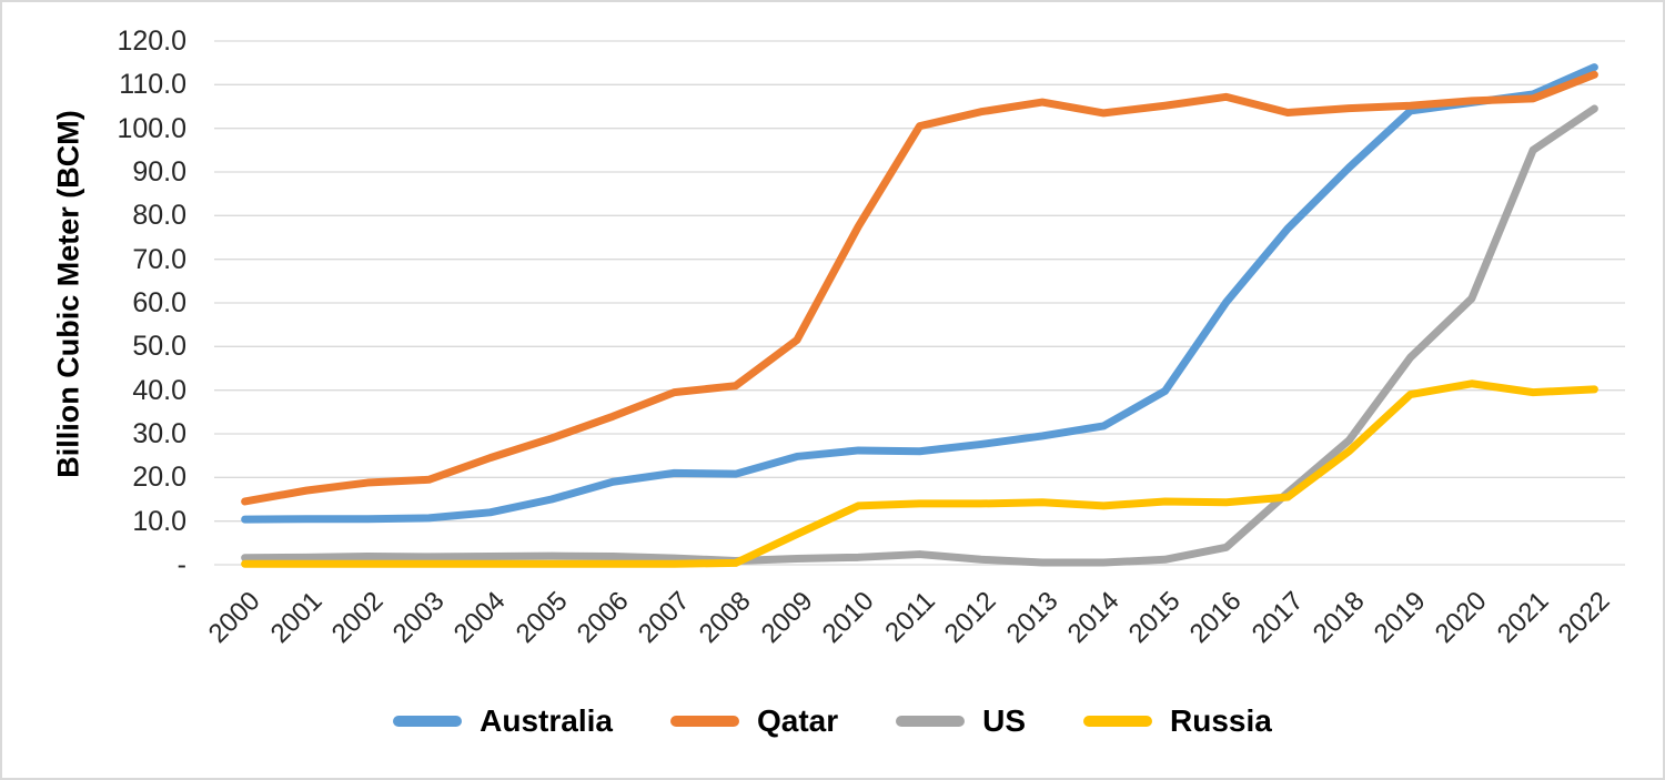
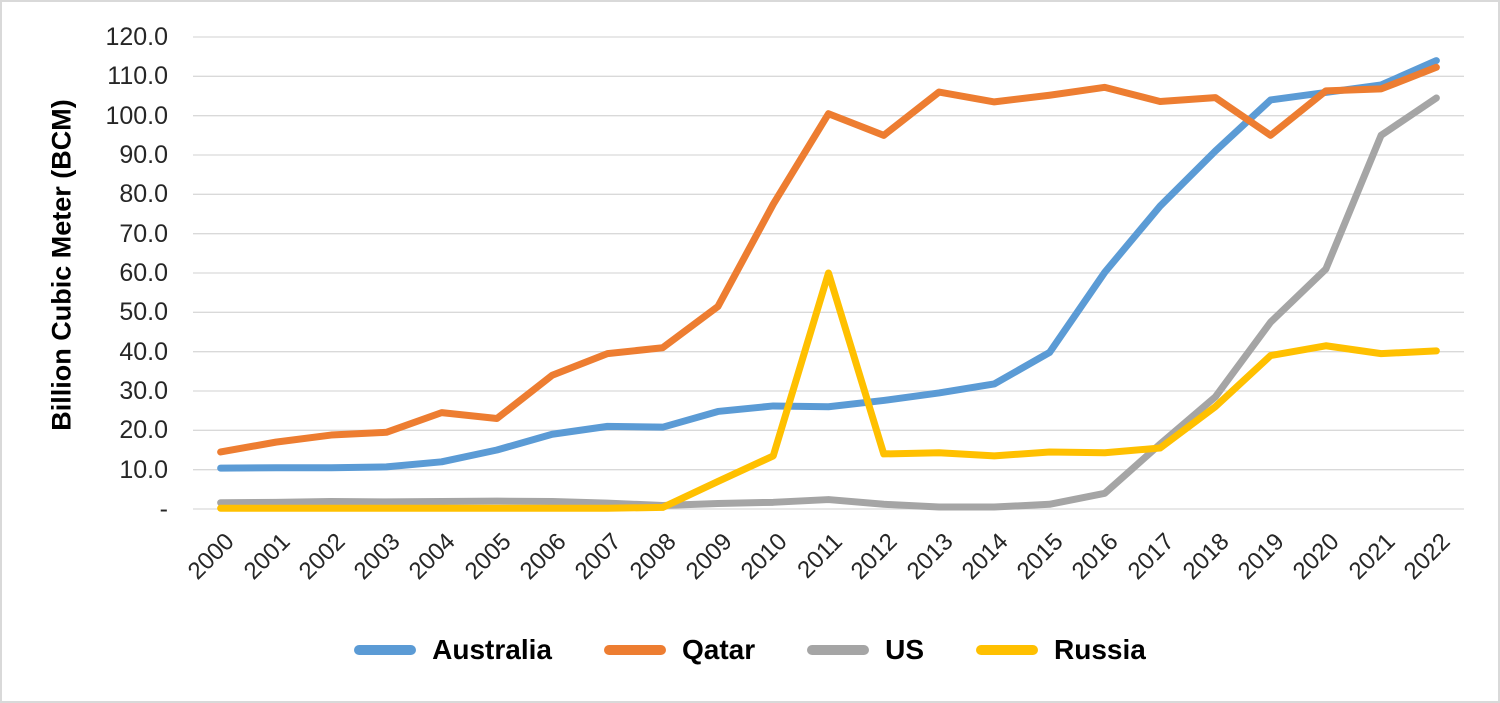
Qatar/2005: 29 -> 23
Russia/2011: 14 -> 60
Qatar/2012: 104 -> 95
Qatar/2019: 105 -> 95
